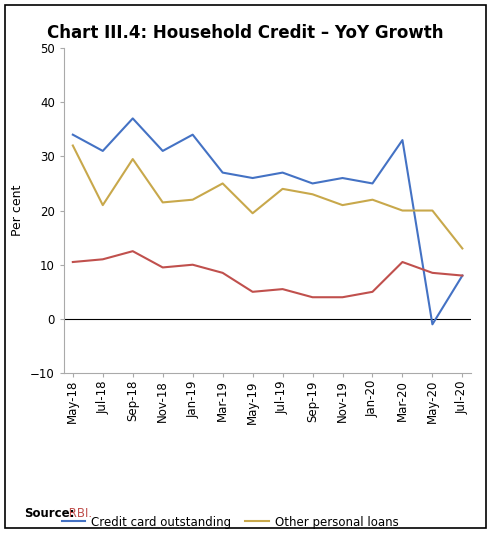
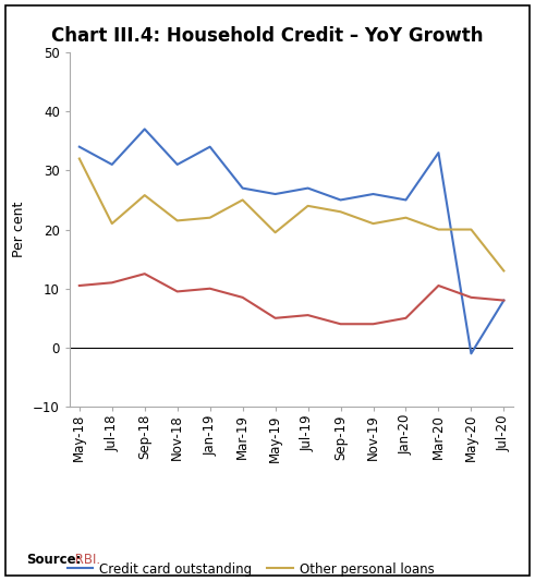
Other personal loans/Sep-18: 29.5 -> 25.8
